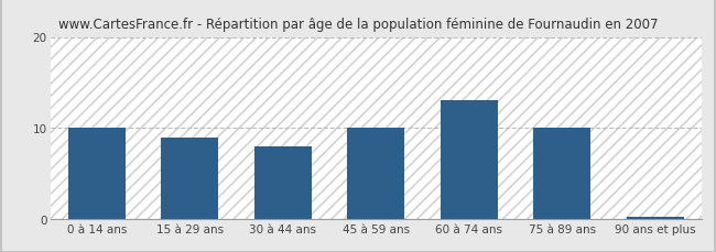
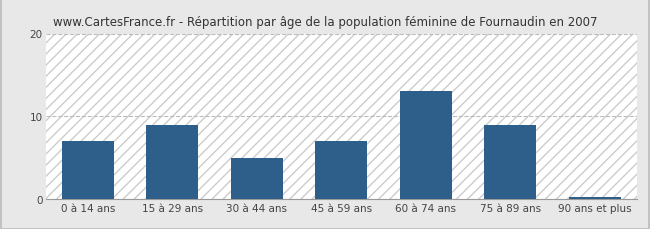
0 à 14 ans: 10.0 -> 7.0
30 à 44 ans: 8.0 -> 5.0
45 à 59 ans: 10.0 -> 7.0
75 à 89 ans: 10.0 -> 9.0
